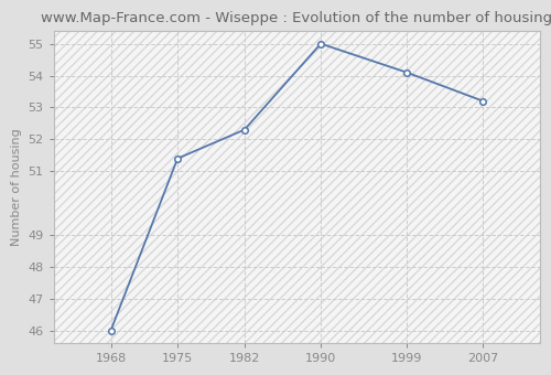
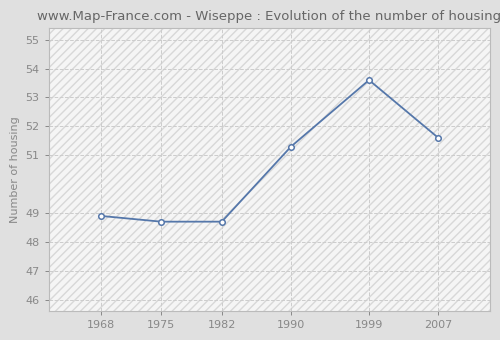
1968: 46.0 -> 48.9
1975: 51.4 -> 48.7
1982: 52.3 -> 48.7
1990: 55.0 -> 51.3
1999: 54.1 -> 53.6
2007: 53.2 -> 51.6
